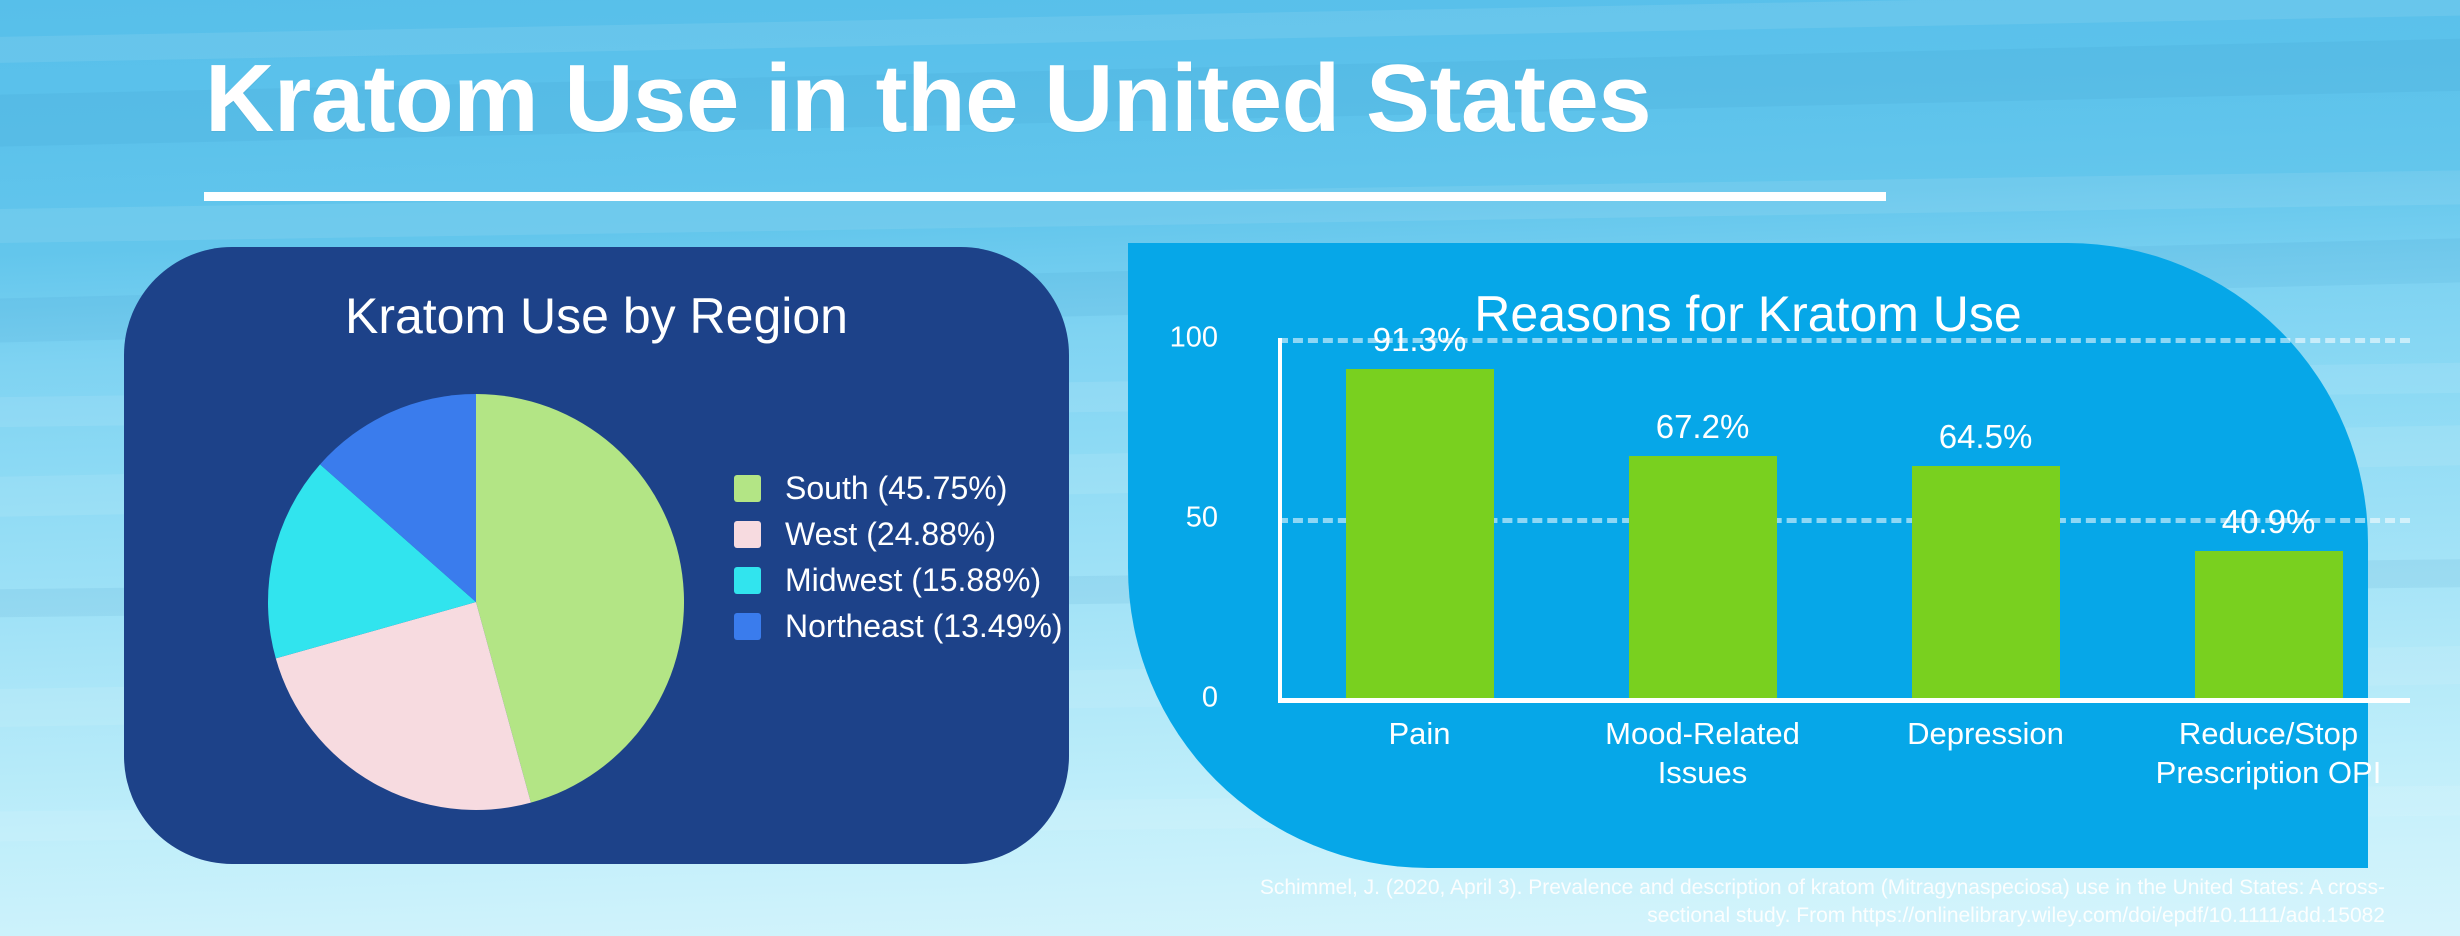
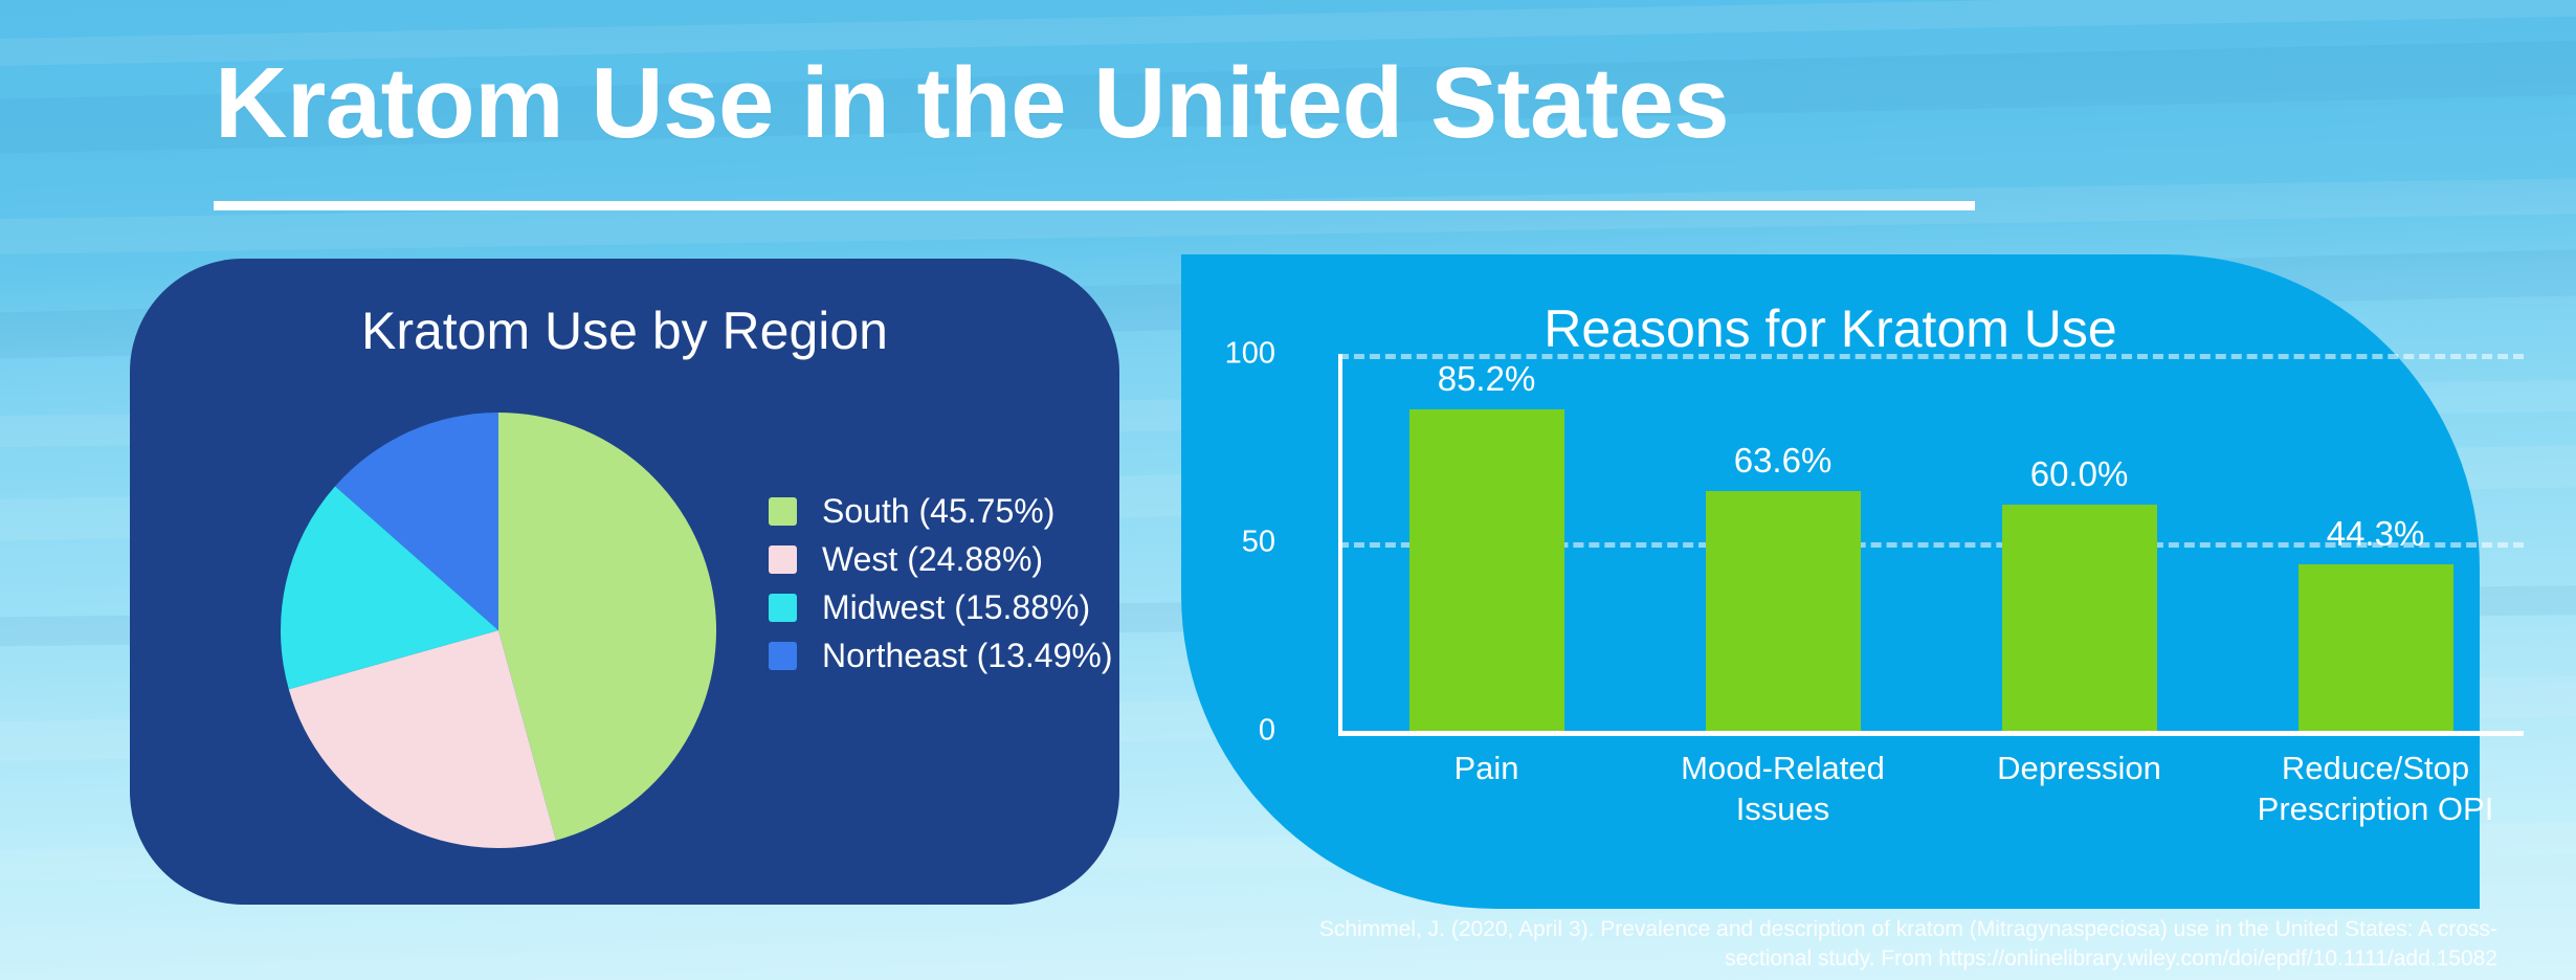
Reasons for Kratom Use/Pain: 91.3% -> 85.2%
Reasons for Kratom Use/Mood-Related Issues: 67.2% -> 63.6%
Reasons for Kratom Use/Depression: 64.5% -> 60.0%
Reasons for Kratom Use/Reduce/Stop Prescription OPI: 40.9% -> 44.3%
